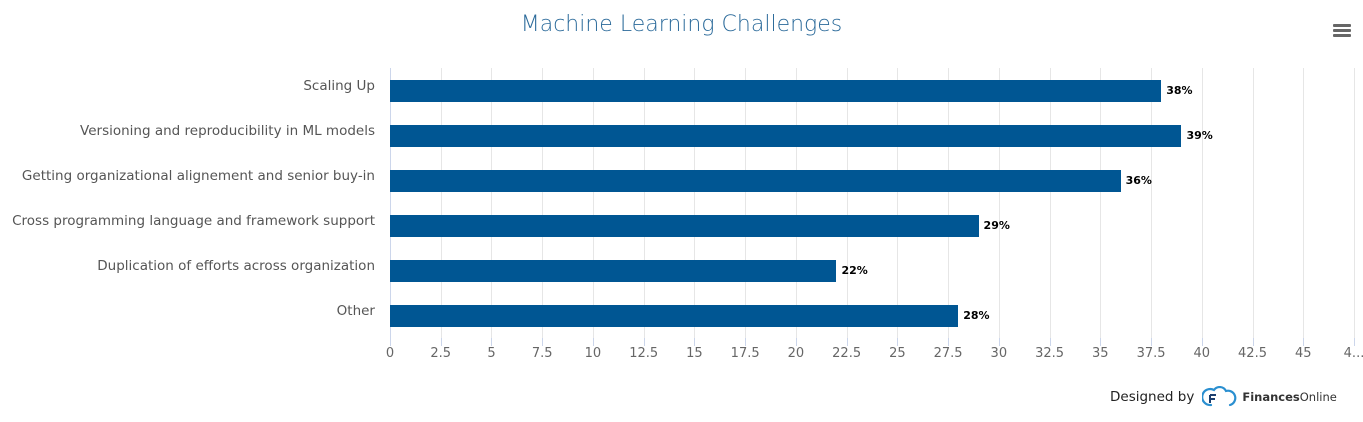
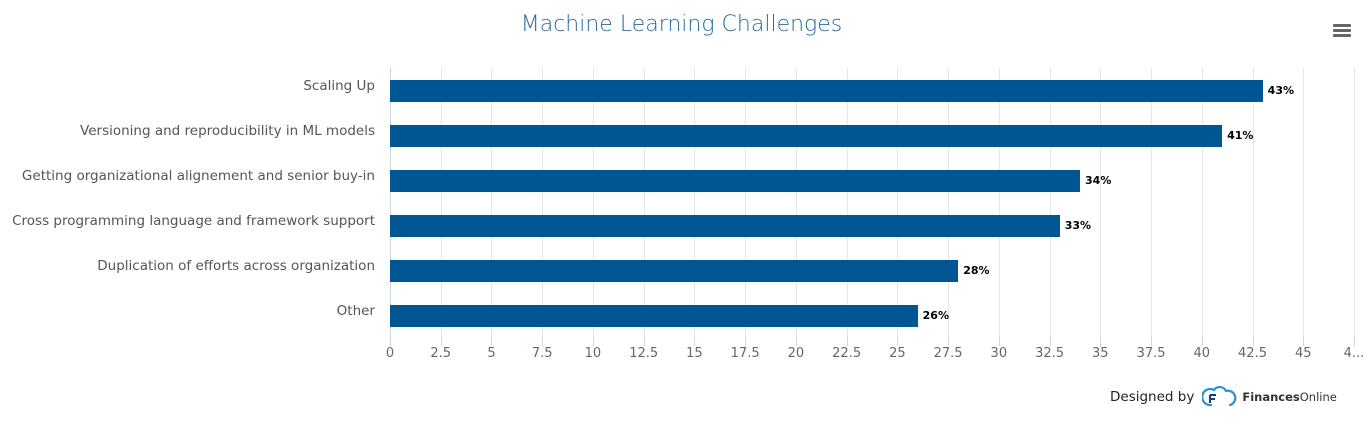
Scaling Up: 38% -> 43%
Versioning and reproducibility in ML models: 39% -> 41%
Getting organizational alignement and senior buy-in: 36% -> 34%
Cross programming language and framework support: 29% -> 33%
Duplication of efforts across organization: 22% -> 28%
Other: 28% -> 26%
